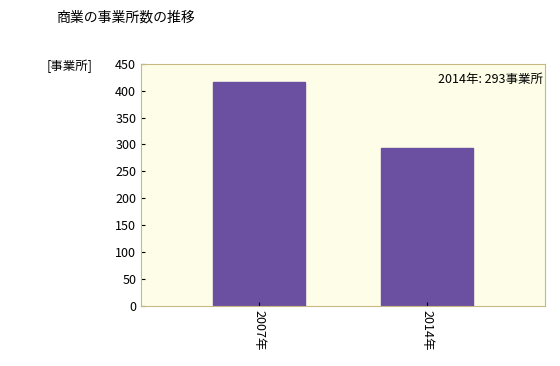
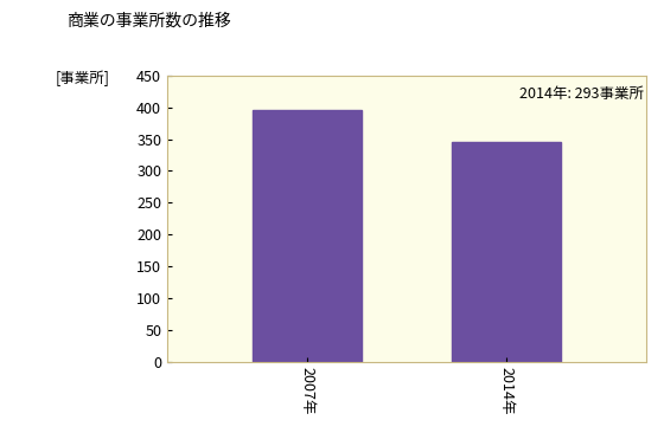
2007年: 416 -> 396
2014年: 293 -> 346
